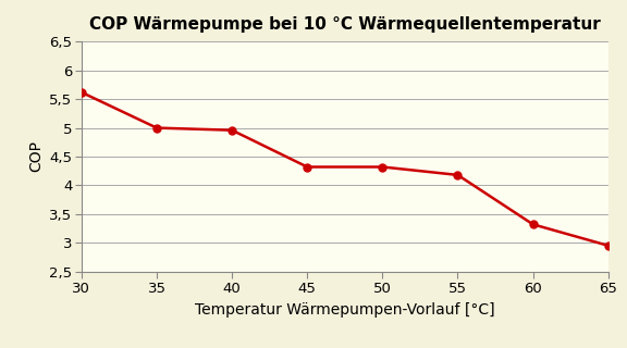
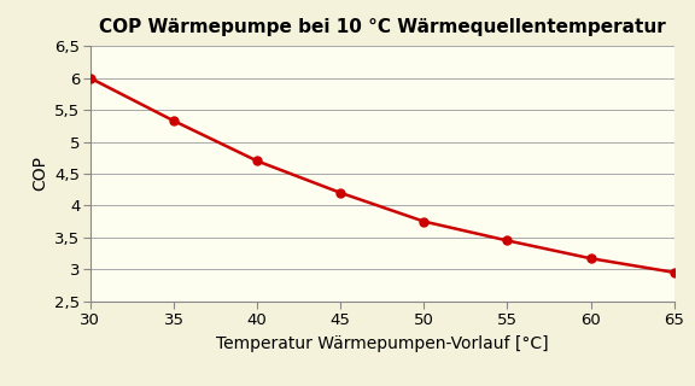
30: 5,62 -> 6,00
35: 5,00 -> 5,33
40: 4,96 -> 4,70
45: 4,32 -> 4,20
50: 4,32 -> 3,75
55: 4,18 -> 3,45
60: 3,32 -> 3,17
